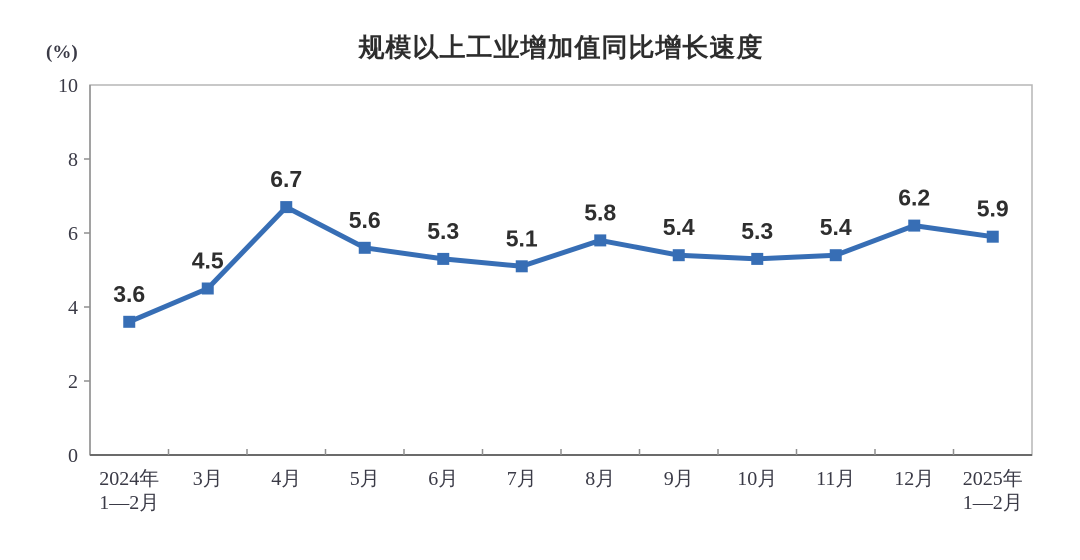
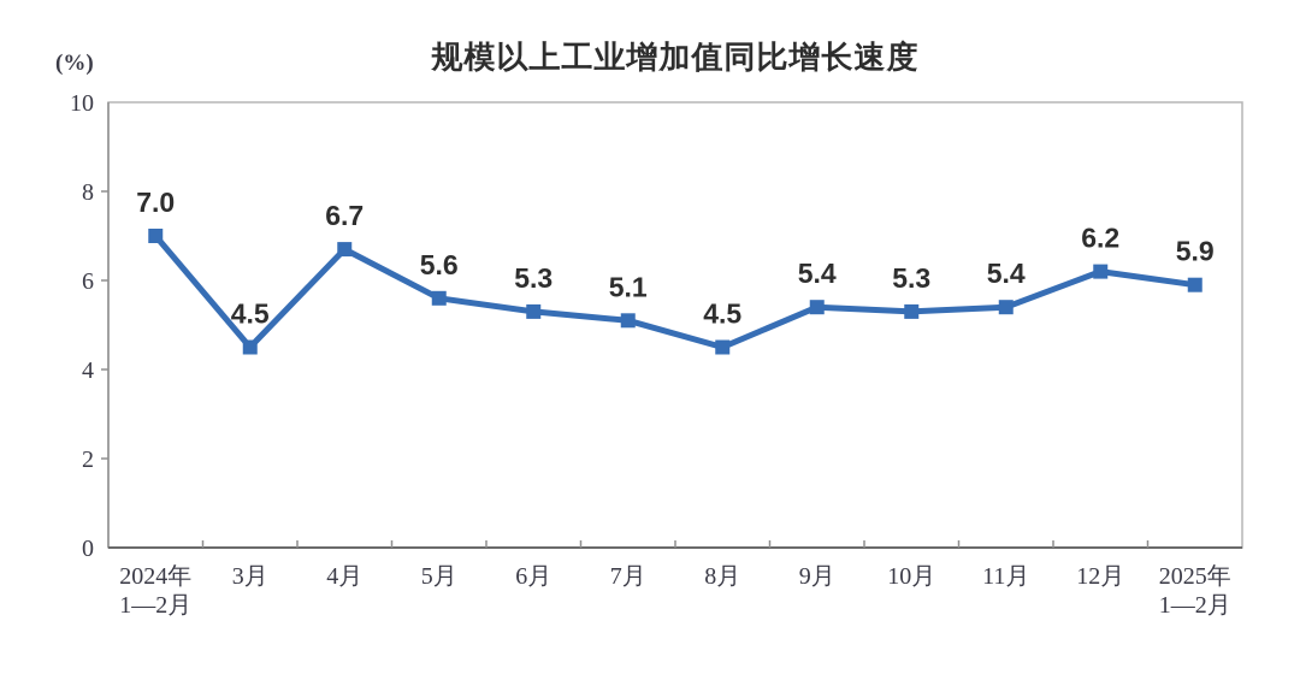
2024年 1—2月: 3.6 -> 7.0
8月: 5.8 -> 4.5
